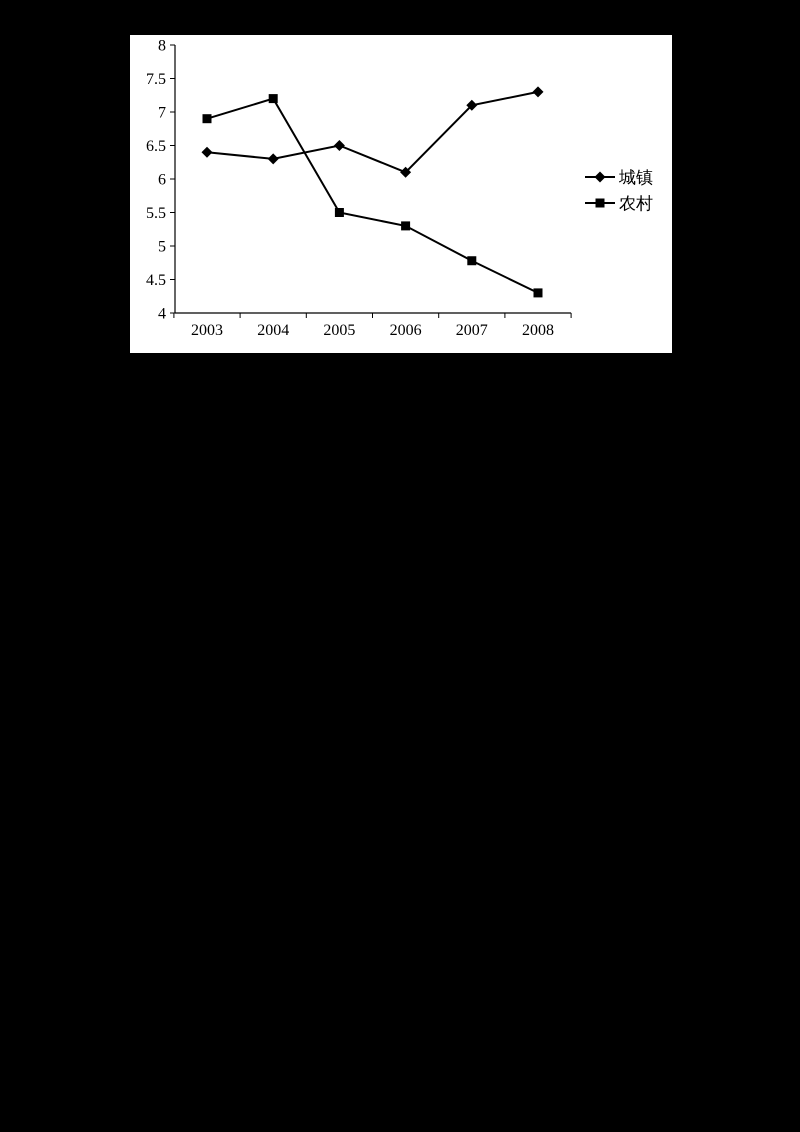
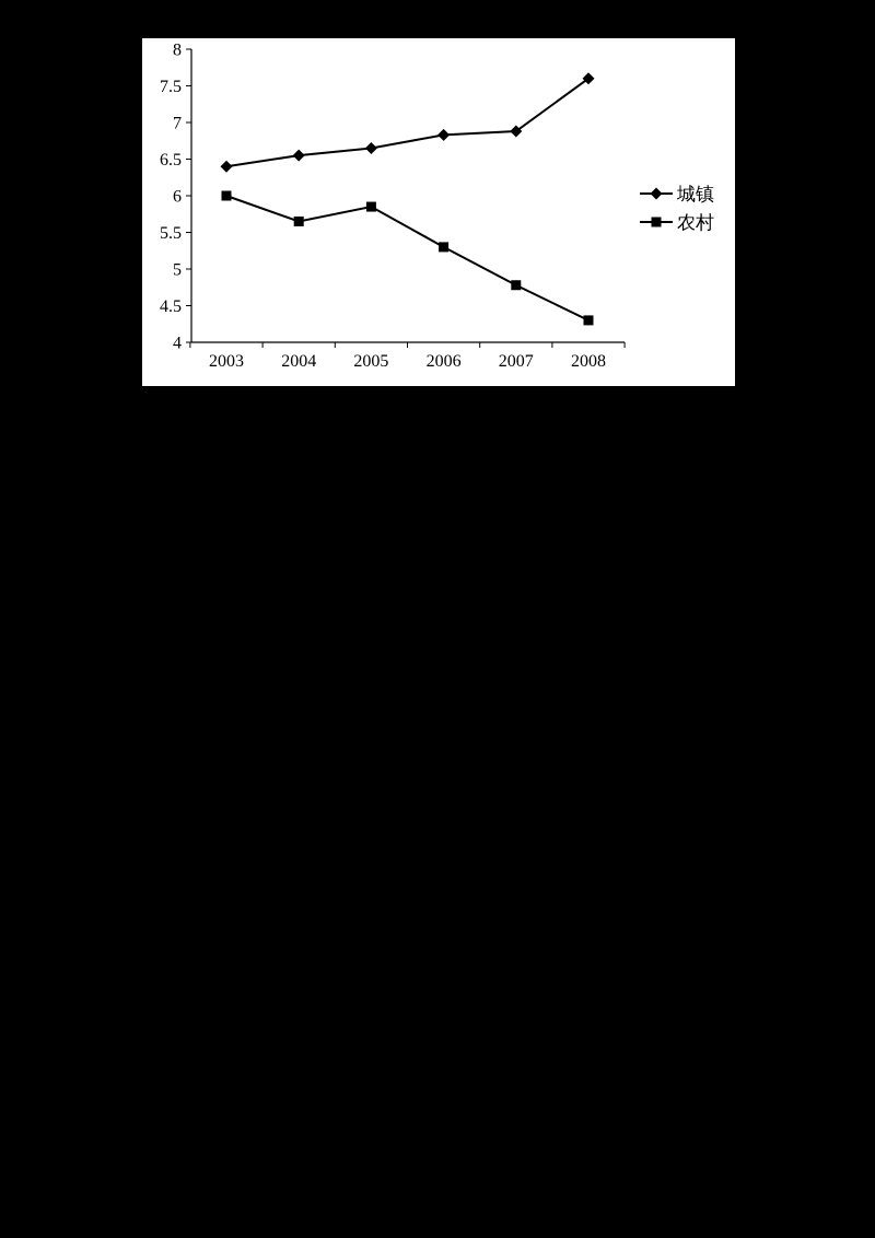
农村/2003: 6.9 -> 6.0
城镇/2004: 6.3 -> 6.5
农村/2004: 7.2 -> 5.7
城镇/2005: 6.5 -> 6.7
农村/2005: 5.5 -> 5.8
城镇/2006: 6.1 -> 6.8
城镇/2007: 7.1 -> 6.9
城镇/2008: 7.3 -> 7.6
